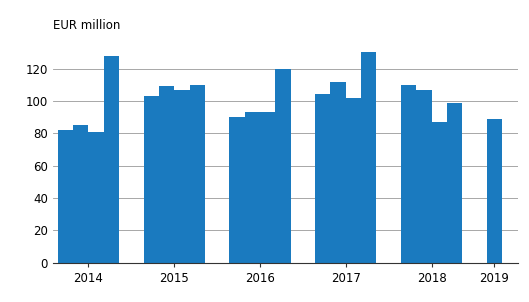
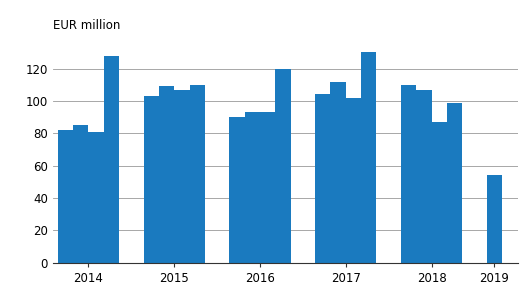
2019: 89 -> 54
